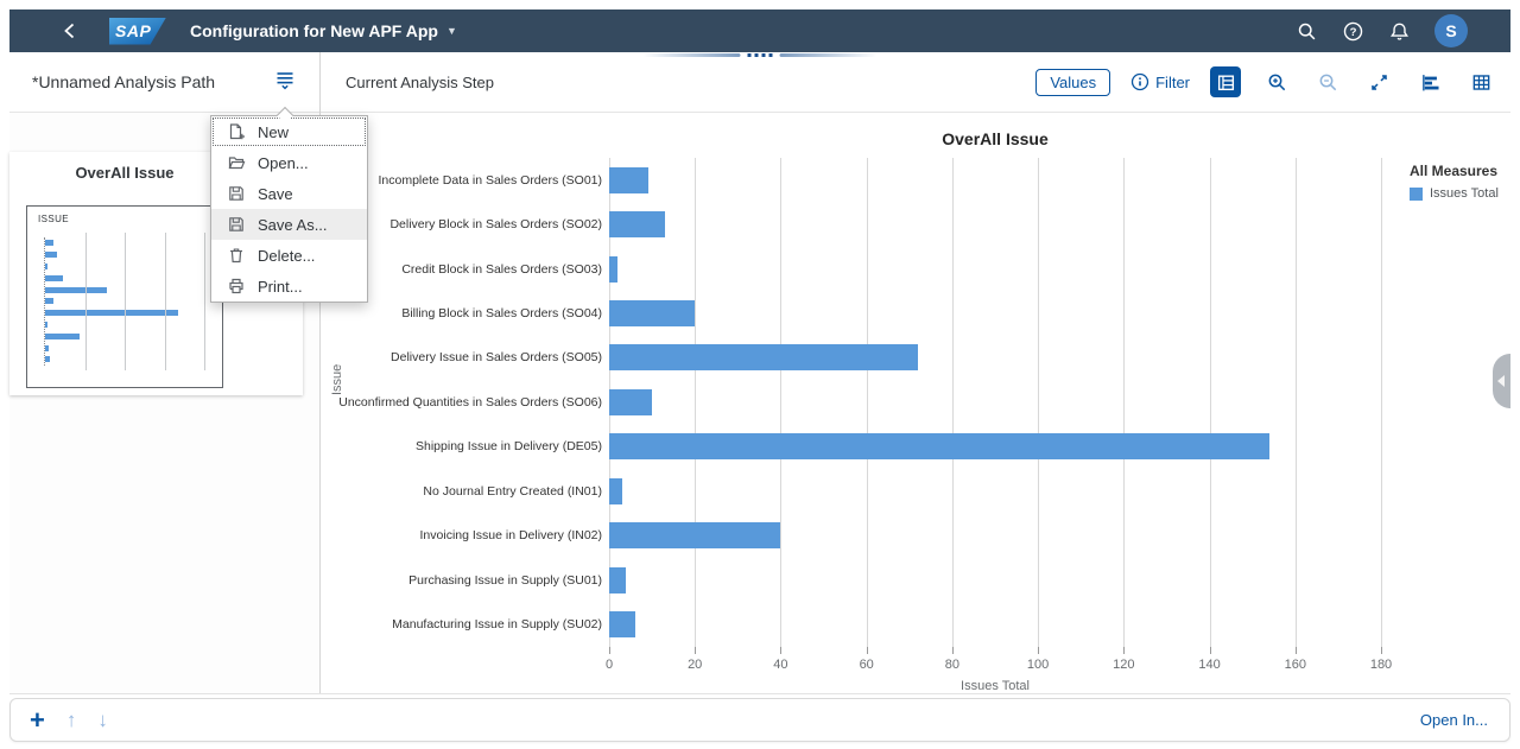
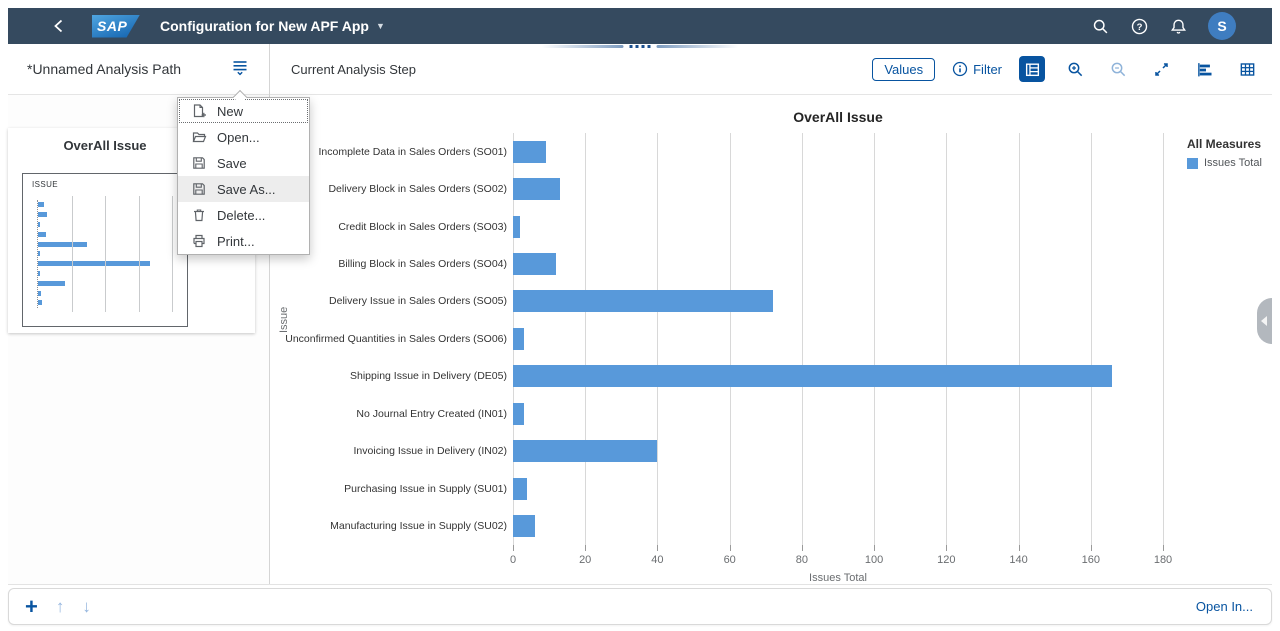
Billing Block in Sales Orders (SO04): 20 -> 12
Unconfirmed Quantities in Sales Orders (SO06): 10 -> 3
Shipping Issue in Delivery (DE05): 154 -> 166
